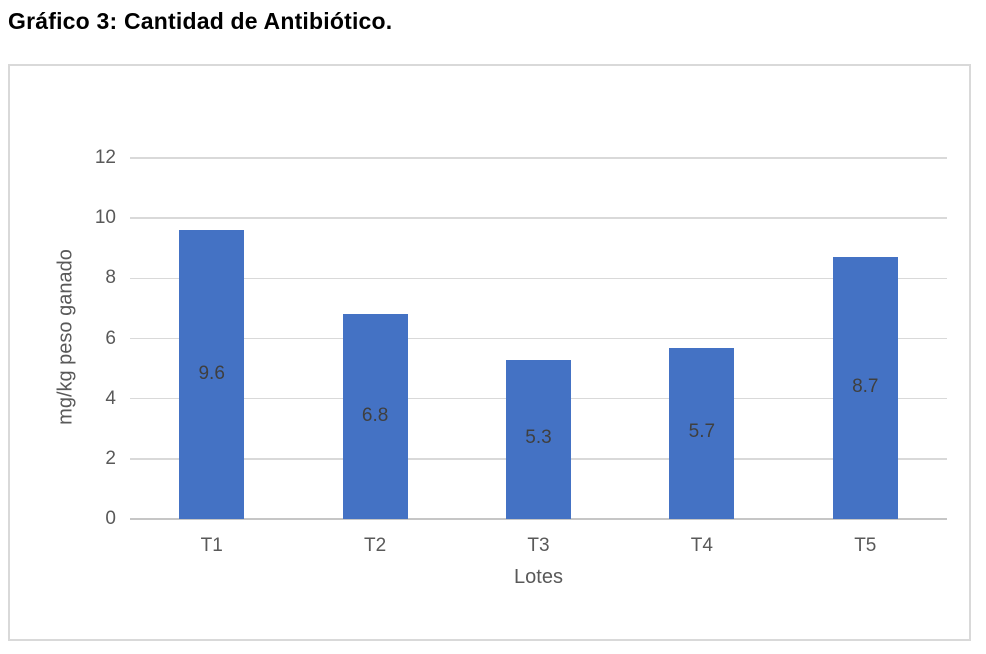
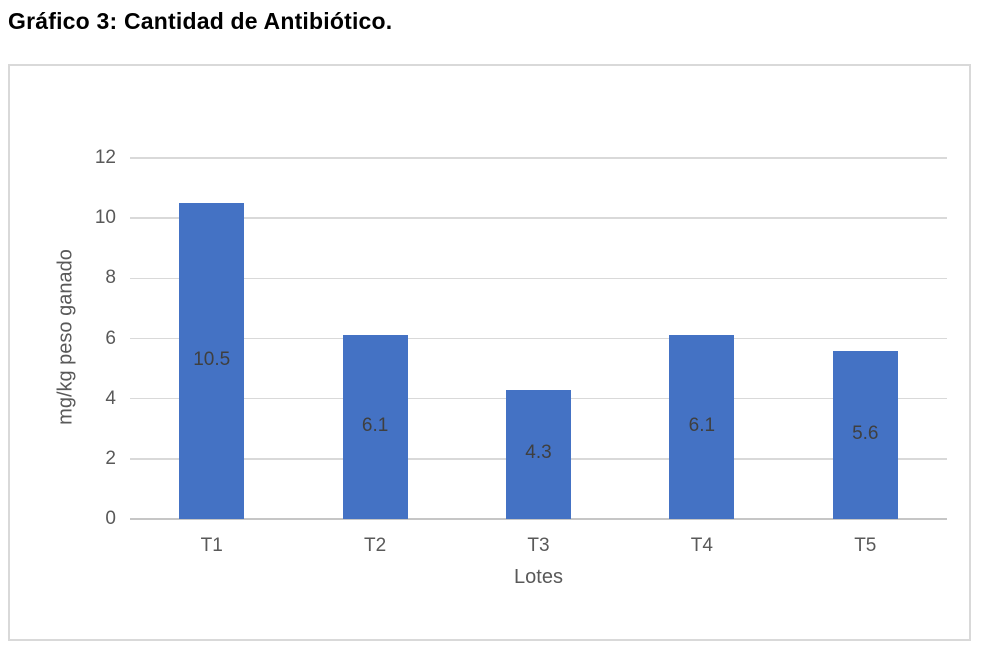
T1: 9.6 -> 10.5
T2: 6.8 -> 6.1
T3: 5.3 -> 4.3
T4: 5.7 -> 6.1
T5: 8.7 -> 5.6
